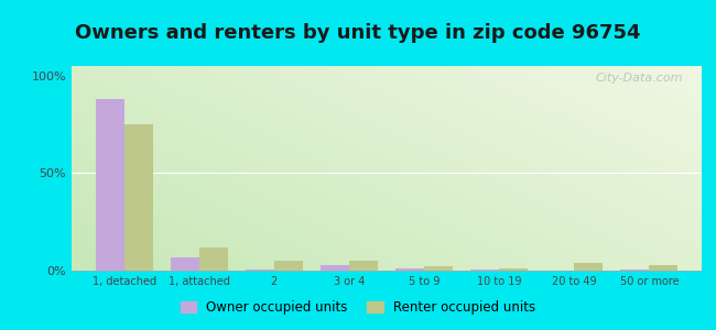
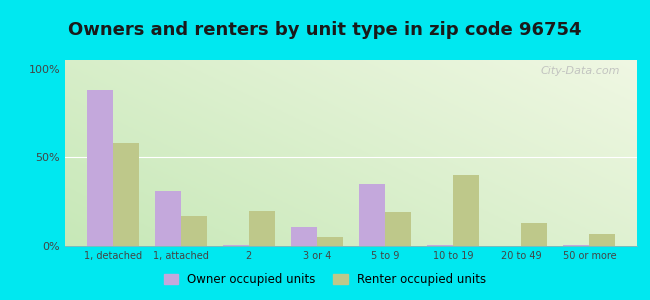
Renter occupied units/1, detached: 75% -> 58%
Owner occupied units/1, attached: 7% -> 31%
Renter occupied units/1, attached: 12% -> 17%
Renter occupied units/2: 5% -> 20%
Owner occupied units/3 or 4: 3% -> 11%
Owner occupied units/5 to 9: 1% -> 35%
Renter occupied units/5 to 9: 2% -> 19%
Renter occupied units/10 to 19: 1% -> 40%
Renter occupied units/20 to 49: 4% -> 13%
Renter occupied units/50 or more: 3% -> 7%
